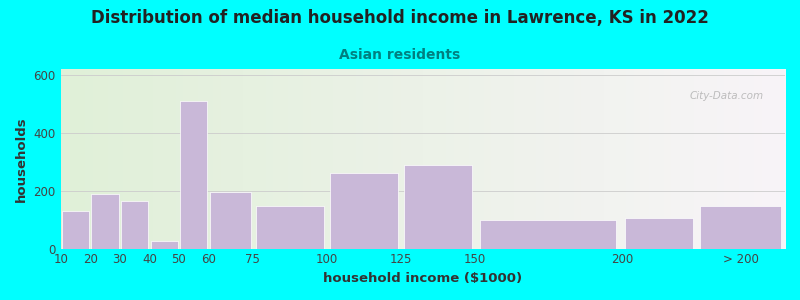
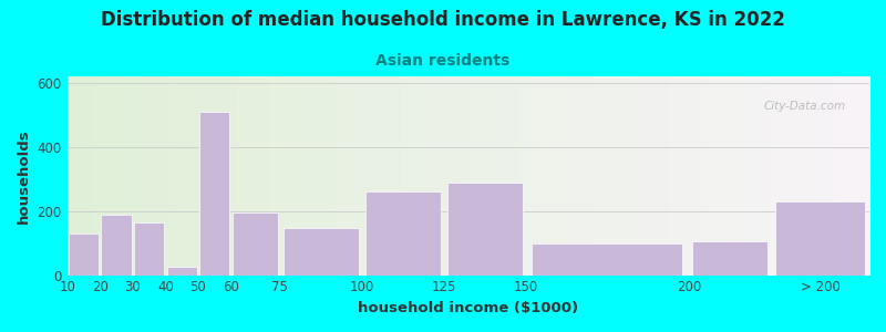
> 200: 148 -> 230
